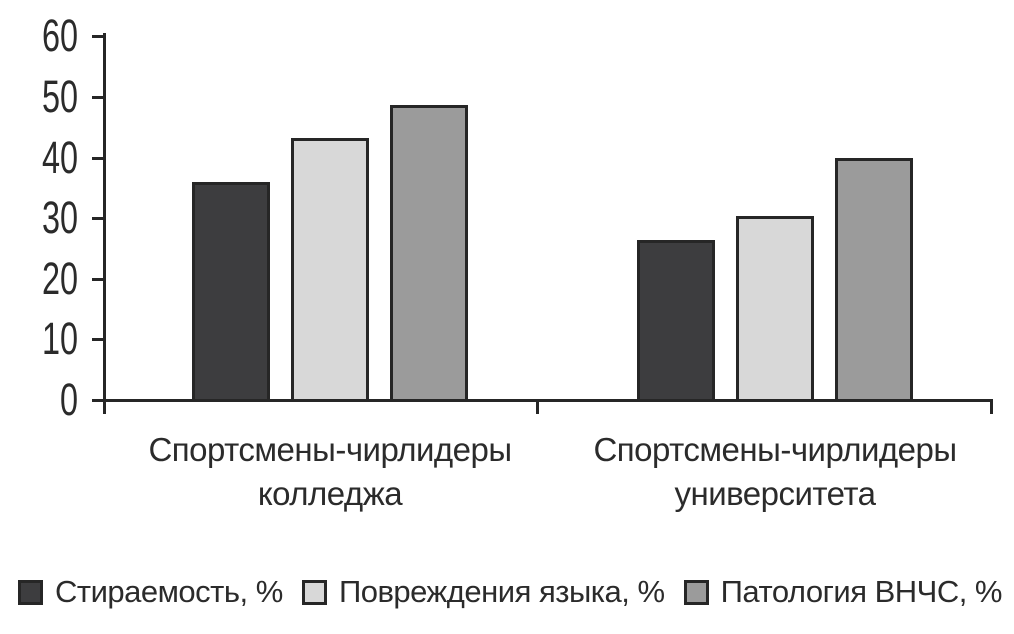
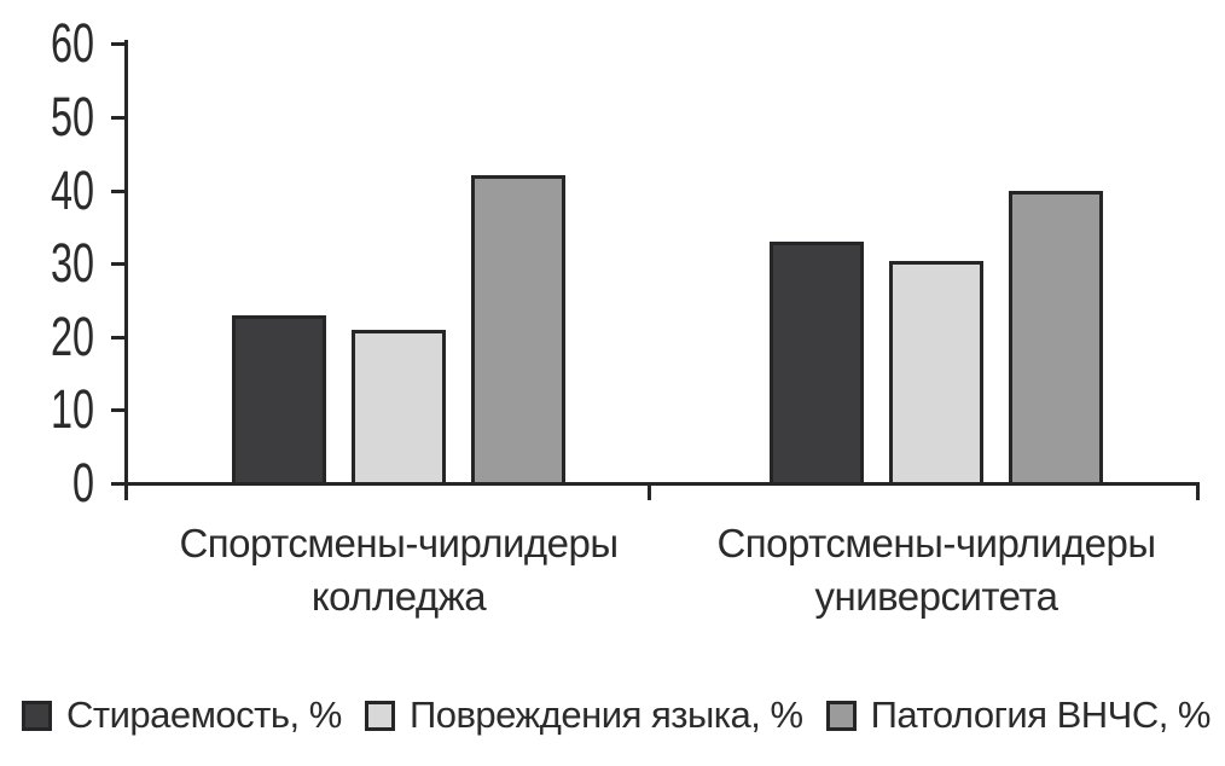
Стираемость, %/Спортсмены-чирлидеры колледжа: 36 -> 23
Повреждения языка, %/Спортсмены-чирлидеры колледжа: 43 -> 21
Патология ВНЧС, %/Спортсмены-чирлидеры колледжа: 49 -> 42
Стираемость, %/Спортсмены-чирлидеры университета: 26 -> 33
